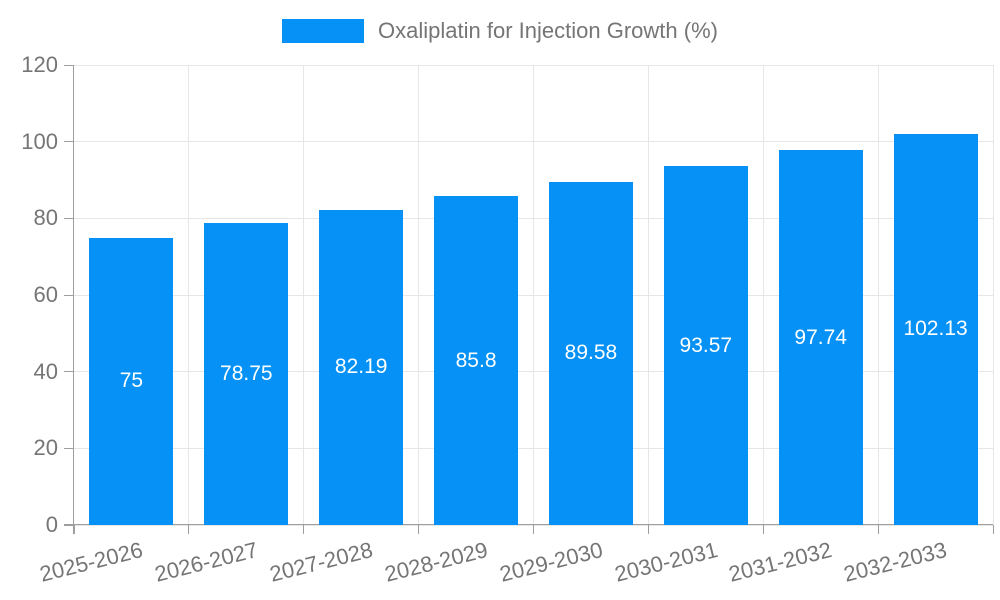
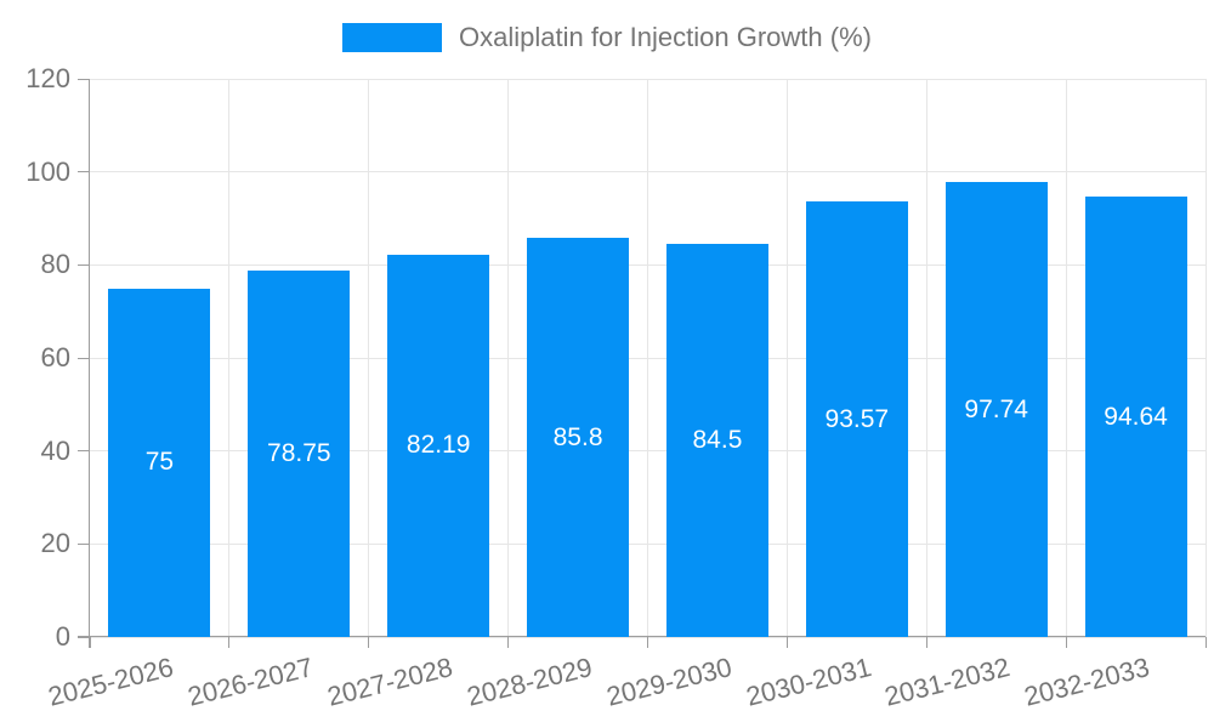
2029-2030: 89.58 -> 84.5
2032-2033: 102.13 -> 94.64
